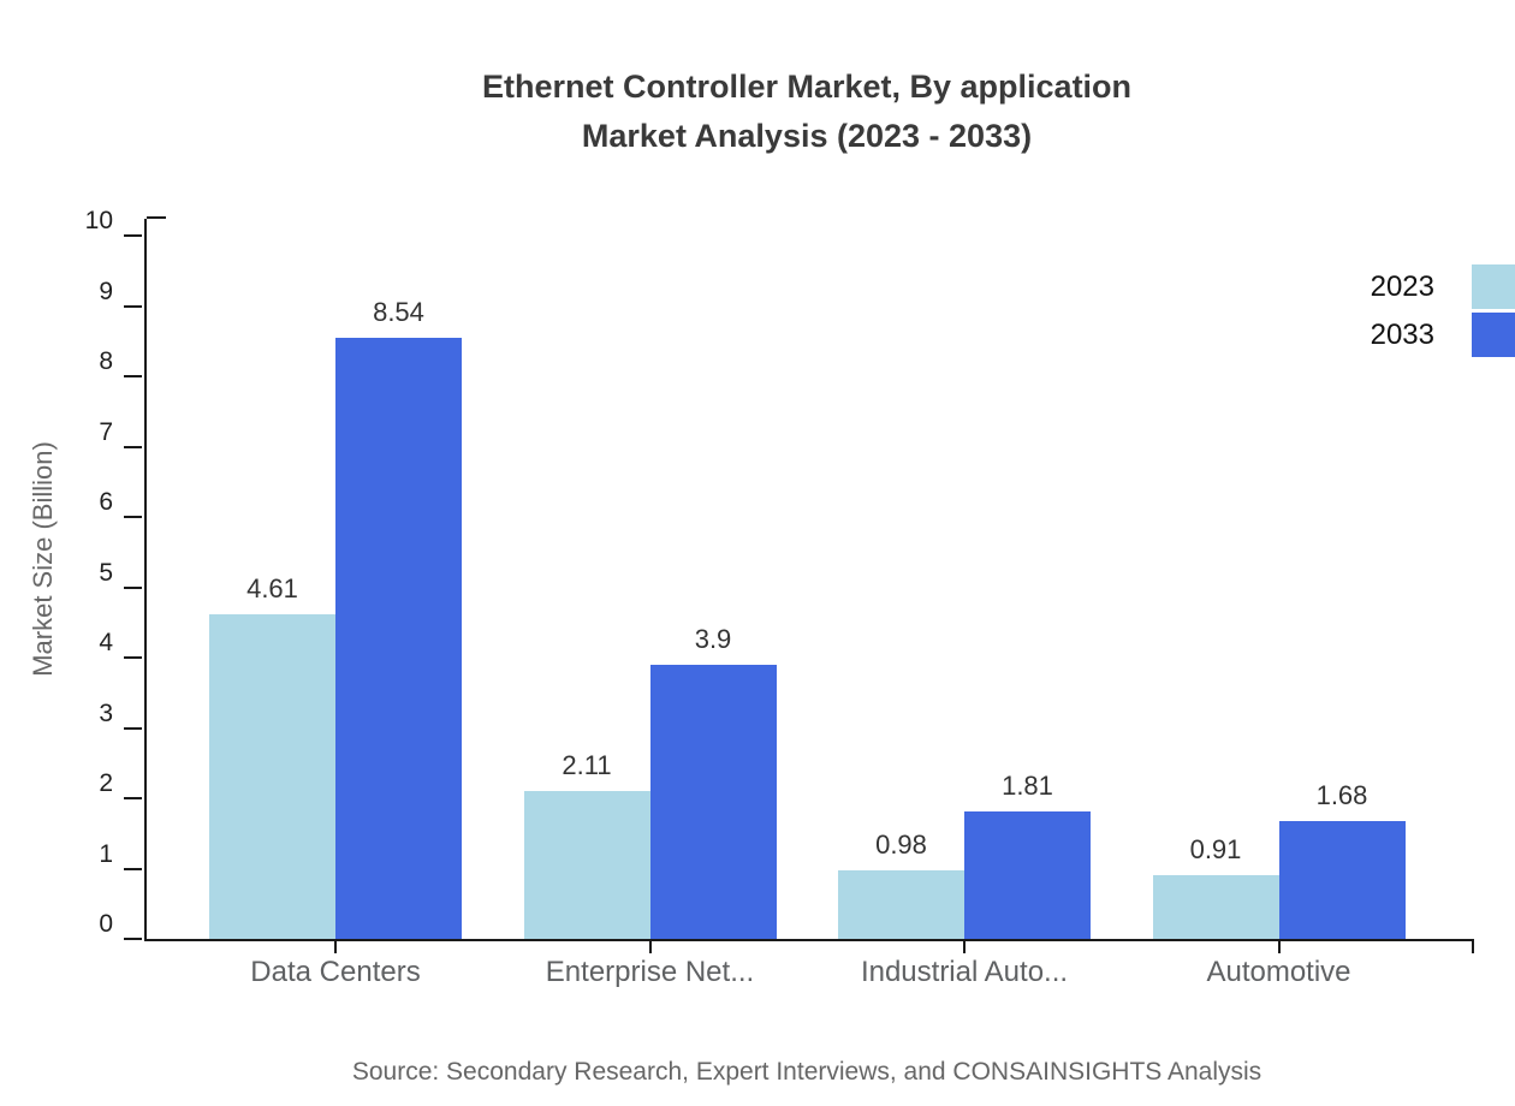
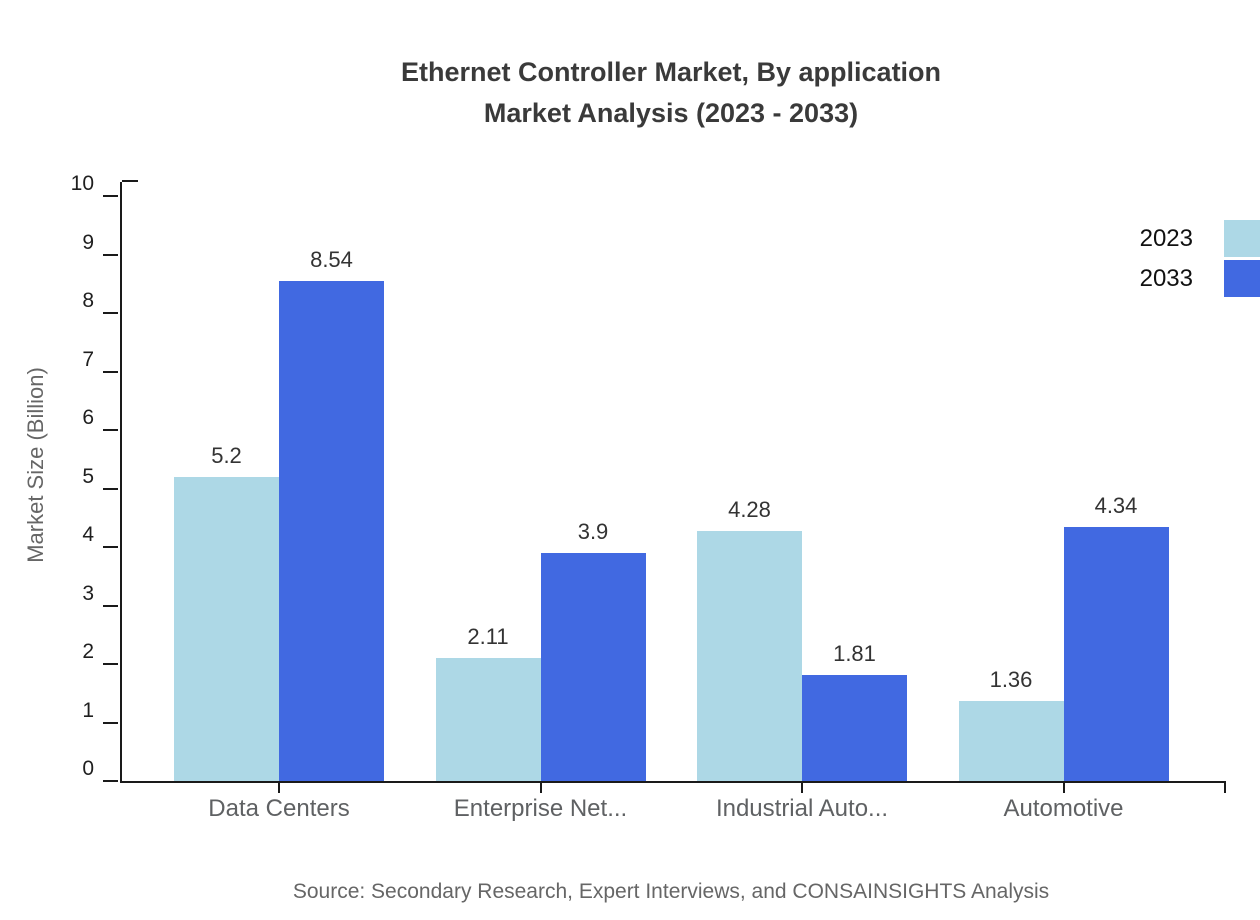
2023/Data Centers: 4.61 -> 5.2
2023/Industrial Auto...: 0.98 -> 4.28
2023/Automotive: 0.91 -> 1.36
2033/Automotive: 1.68 -> 4.34
